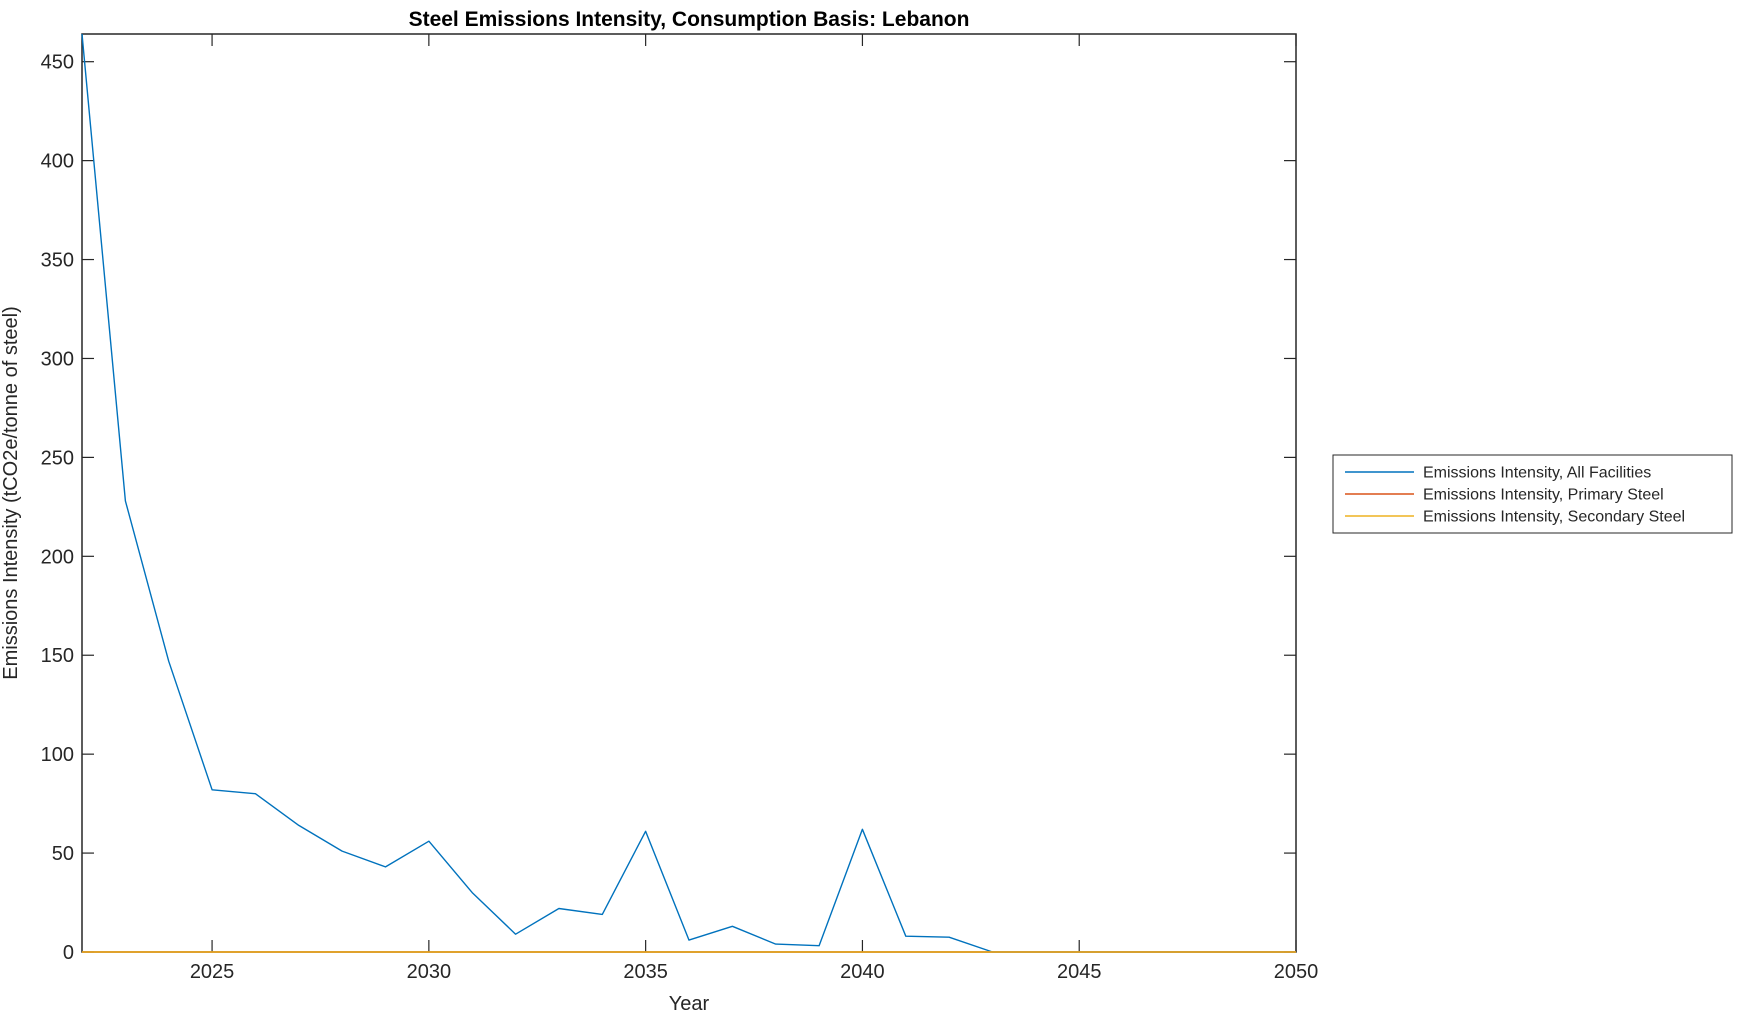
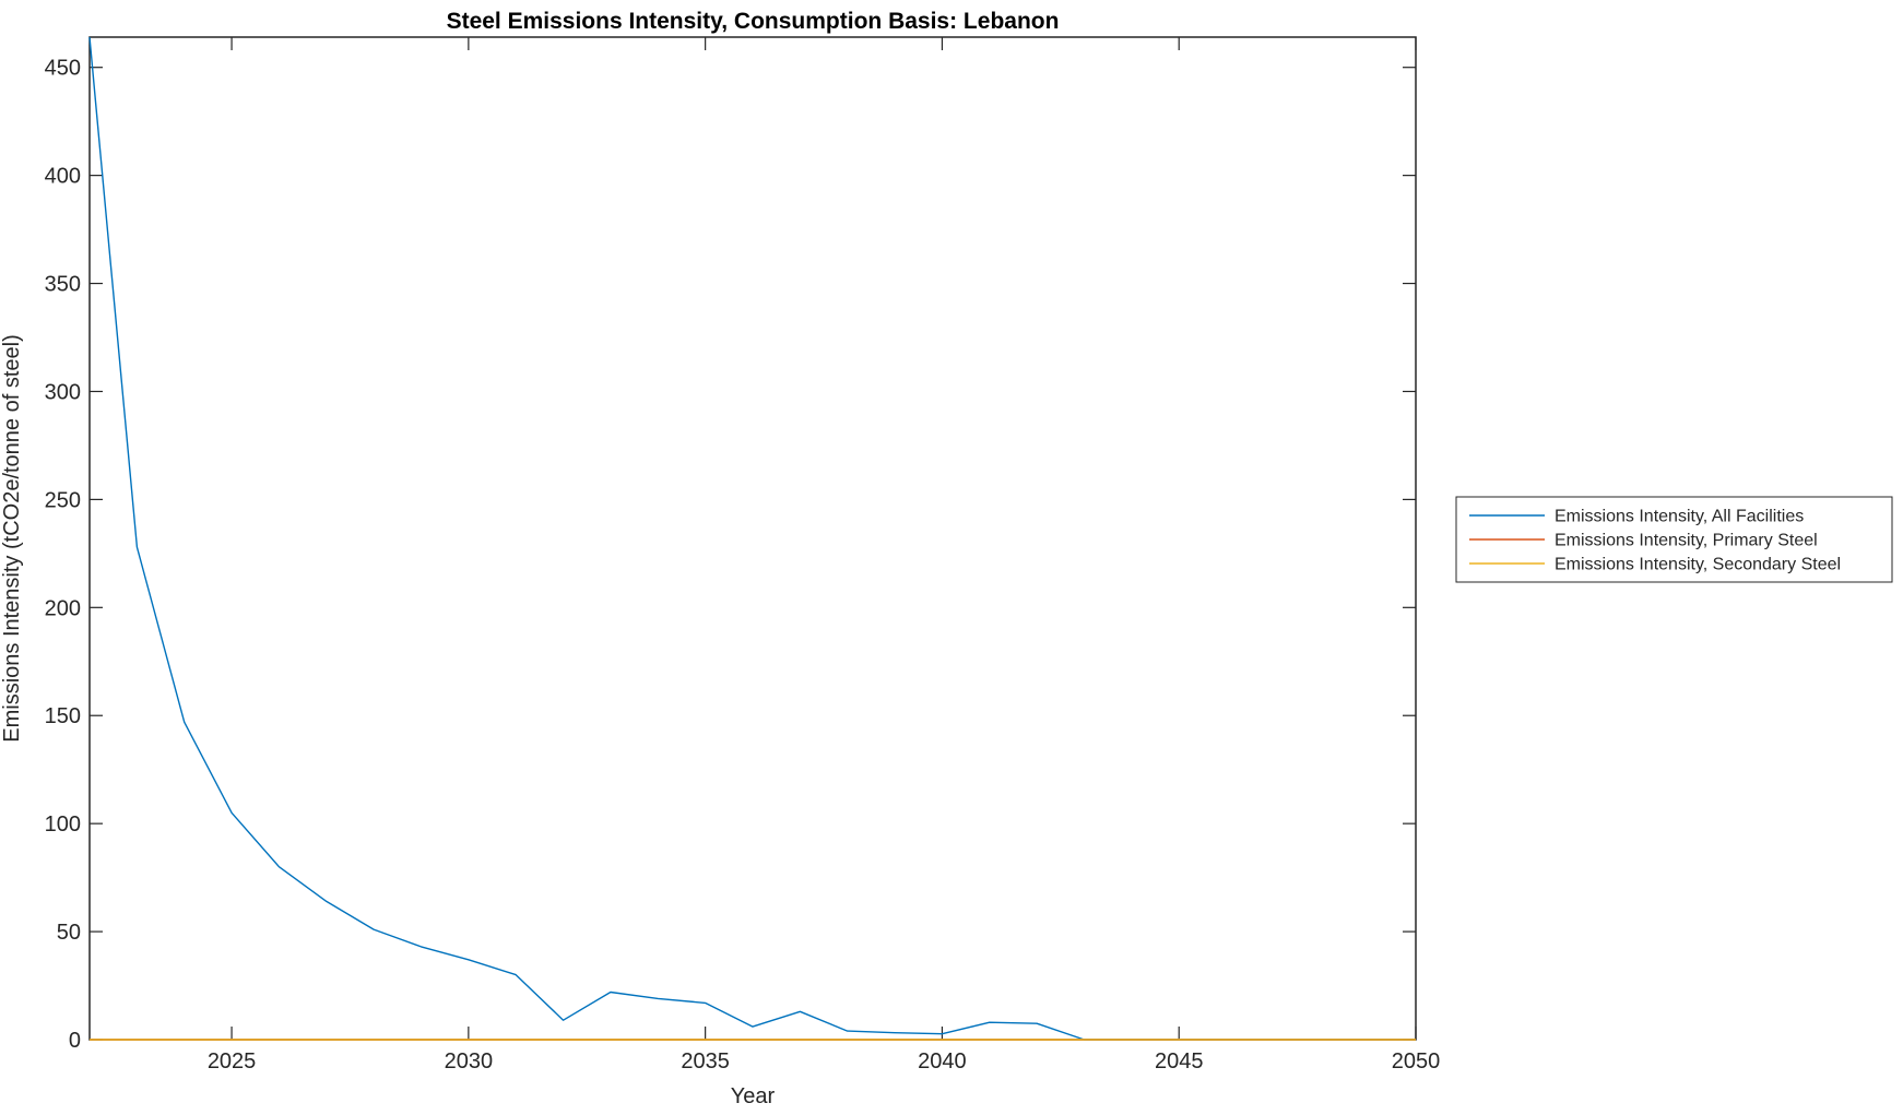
Emissions Intensity, All Facilities/2025: 82 -> 105
Emissions Intensity, All Facilities/2030: 56 -> 37
Emissions Intensity, All Facilities/2035: 61 -> 17
Emissions Intensity, All Facilities/2040: 62 -> 3
